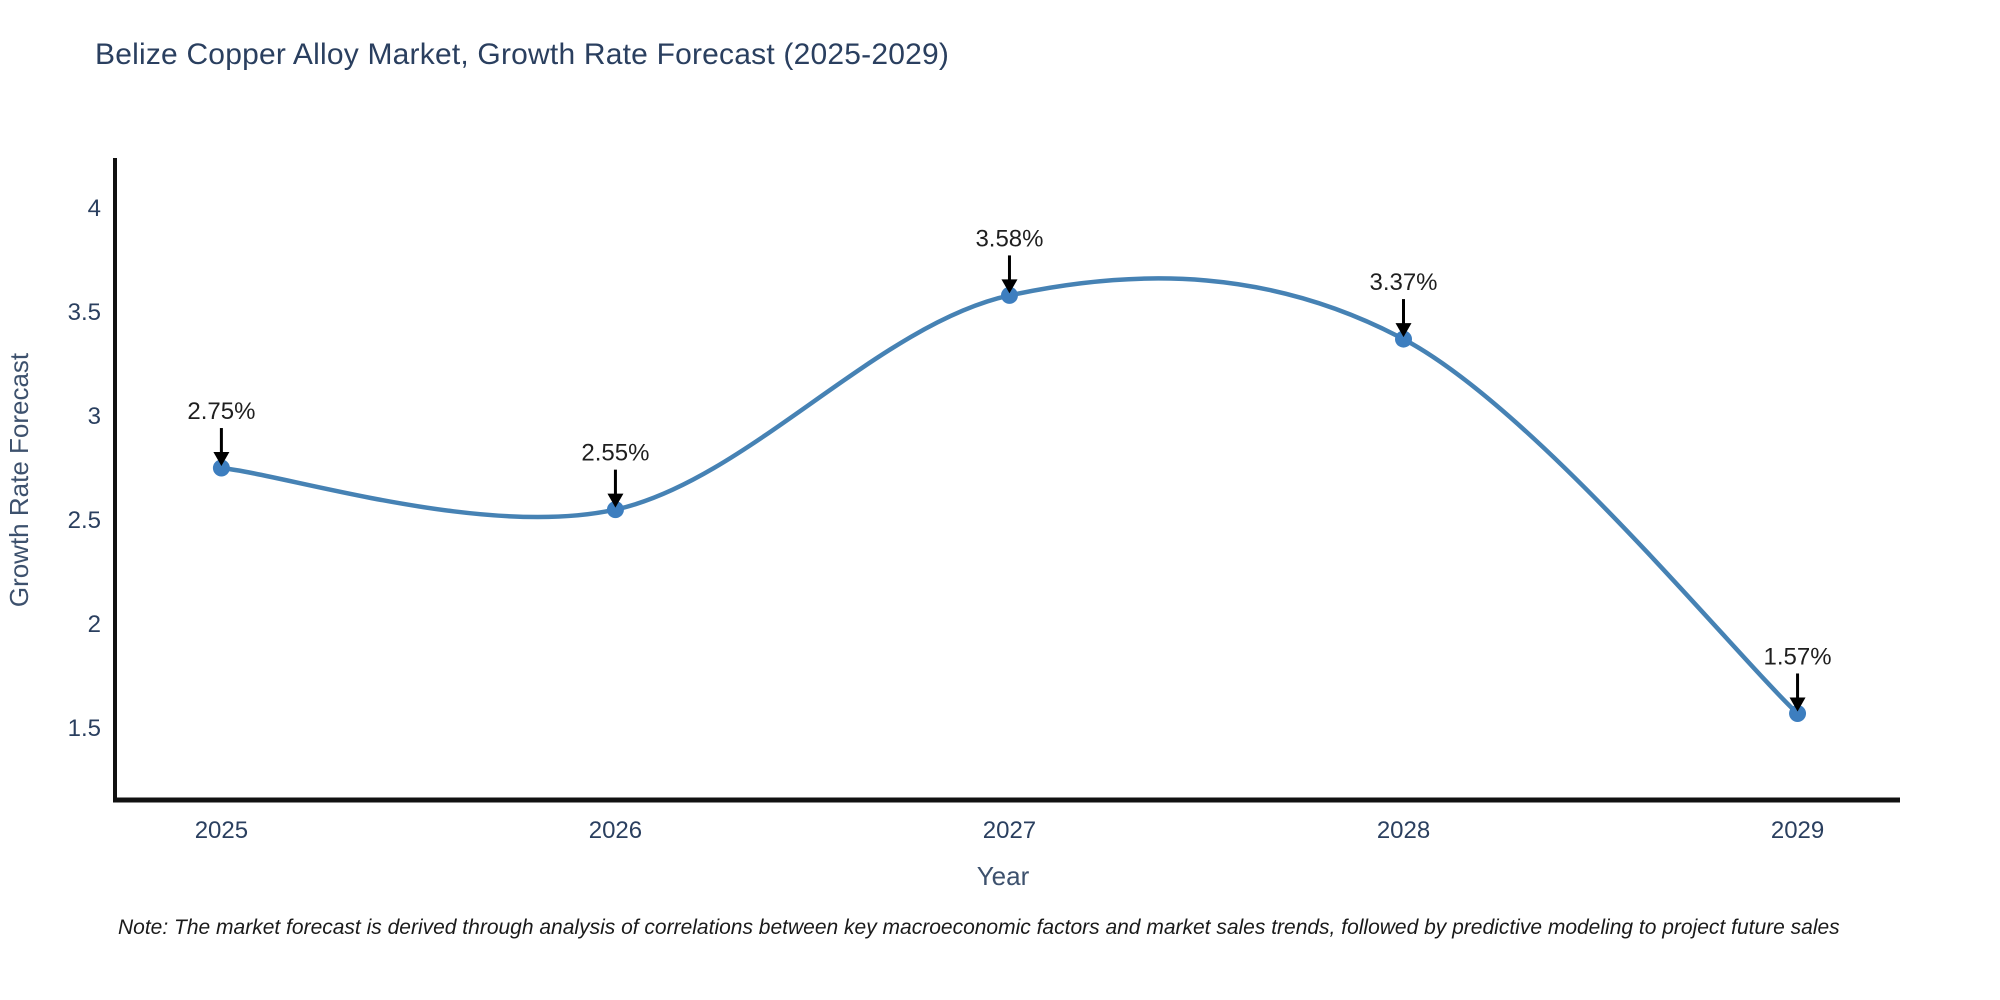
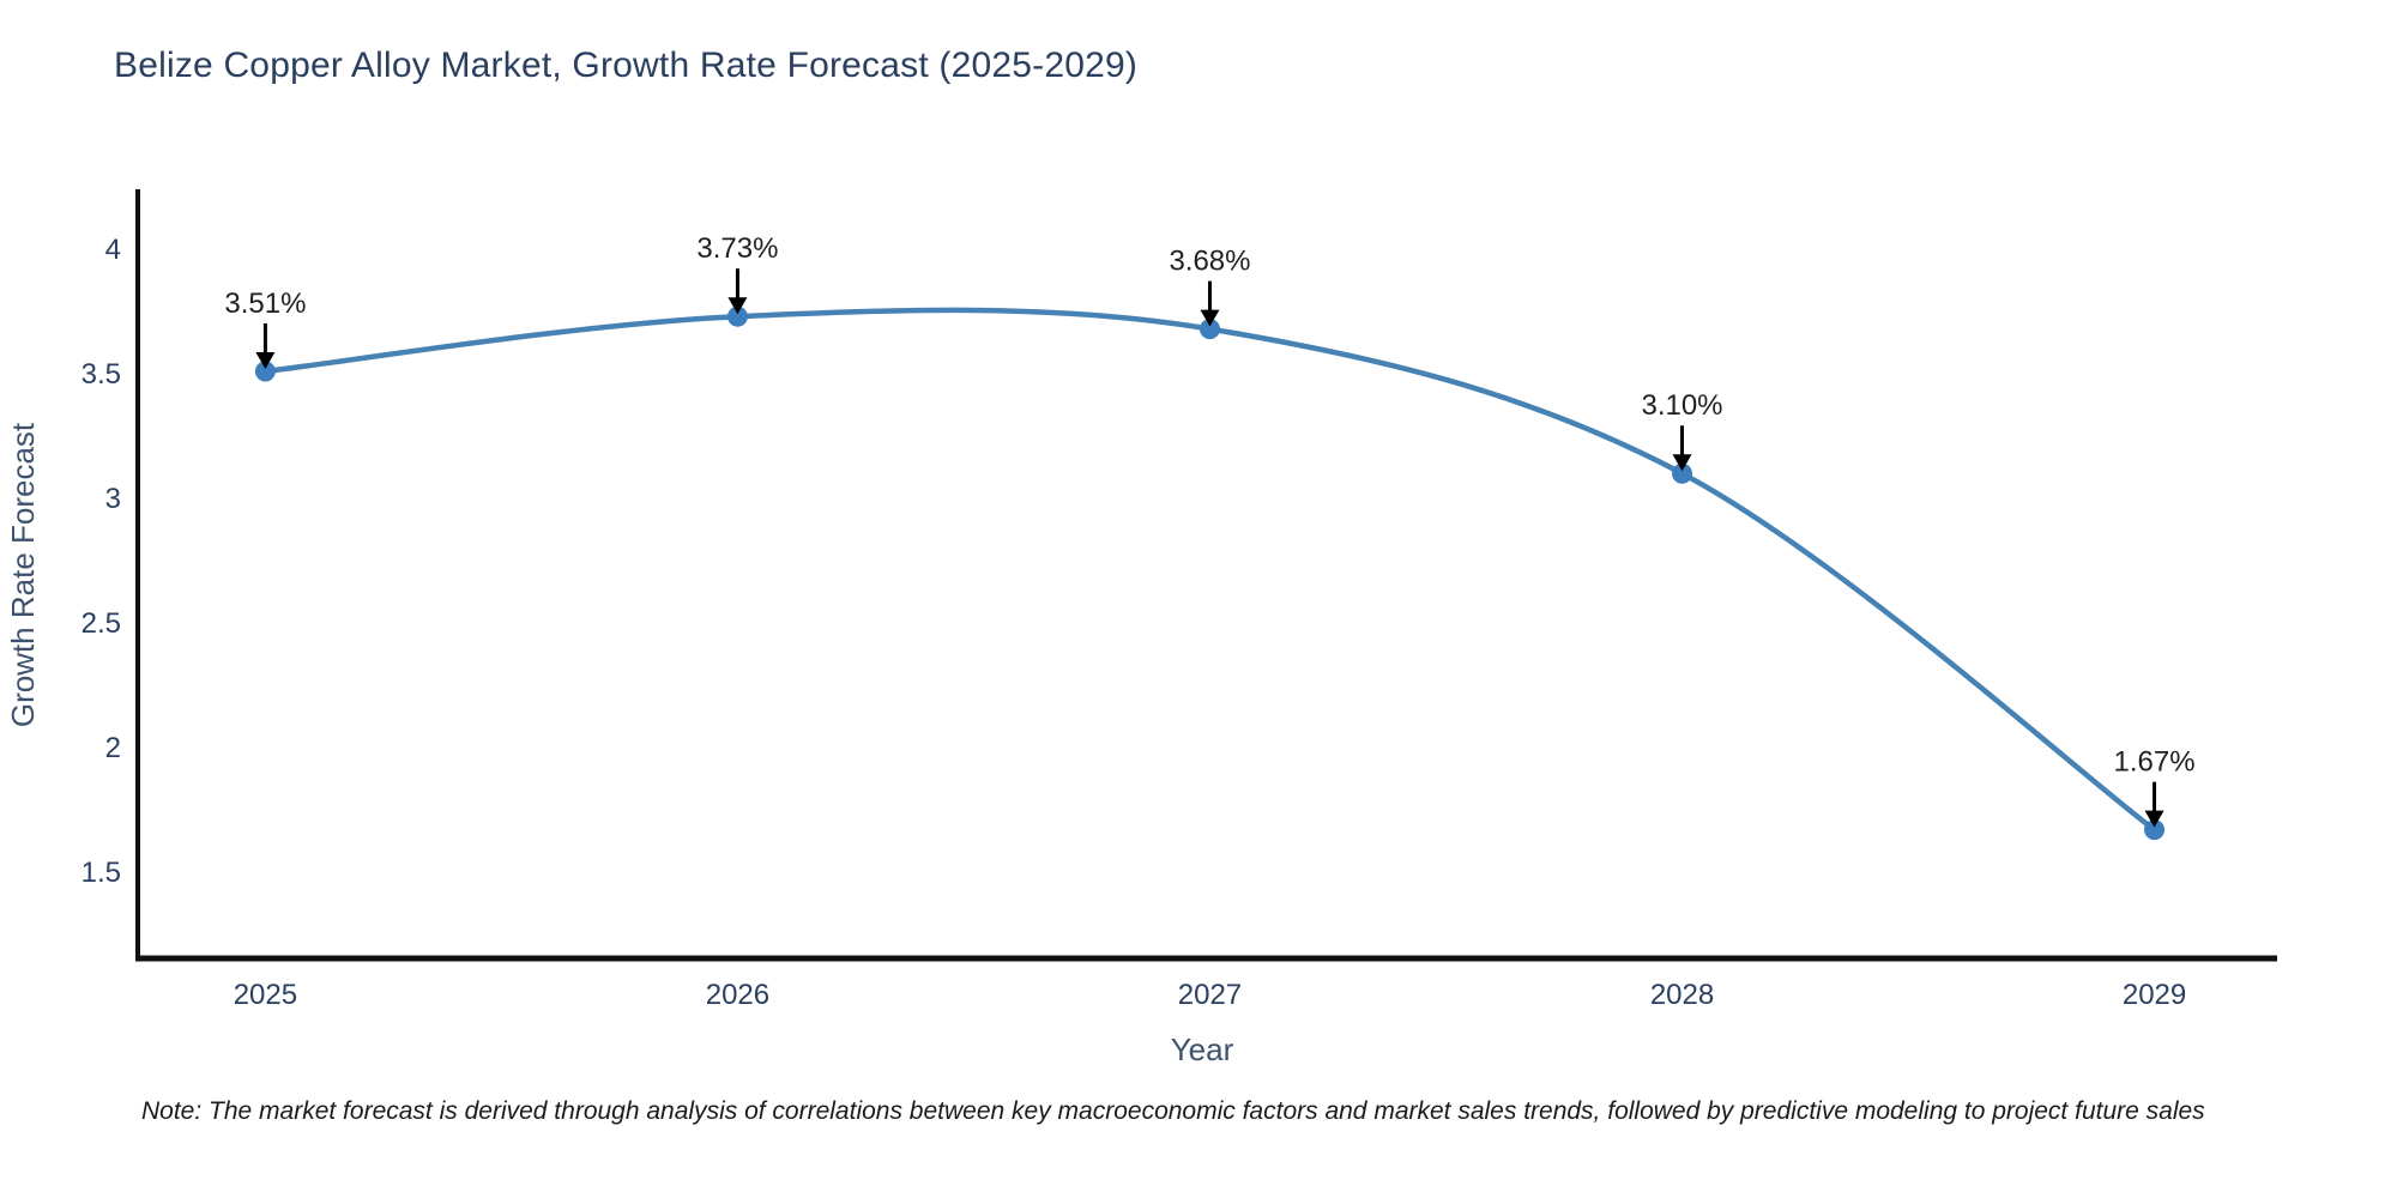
2025: 2.75% -> 3.51%
2026: 2.55% -> 3.73%
2027: 3.58% -> 3.68%
2028: 3.37% -> 3.10%
2029: 1.57% -> 1.67%
